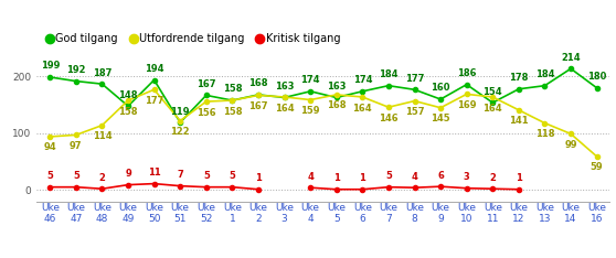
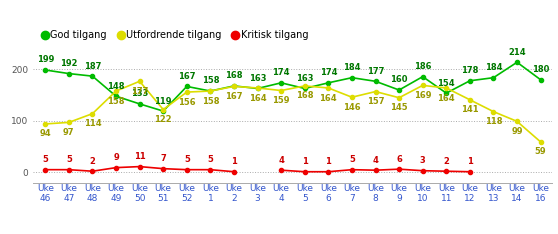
God tilgang/Uke 50: 194 -> 133
